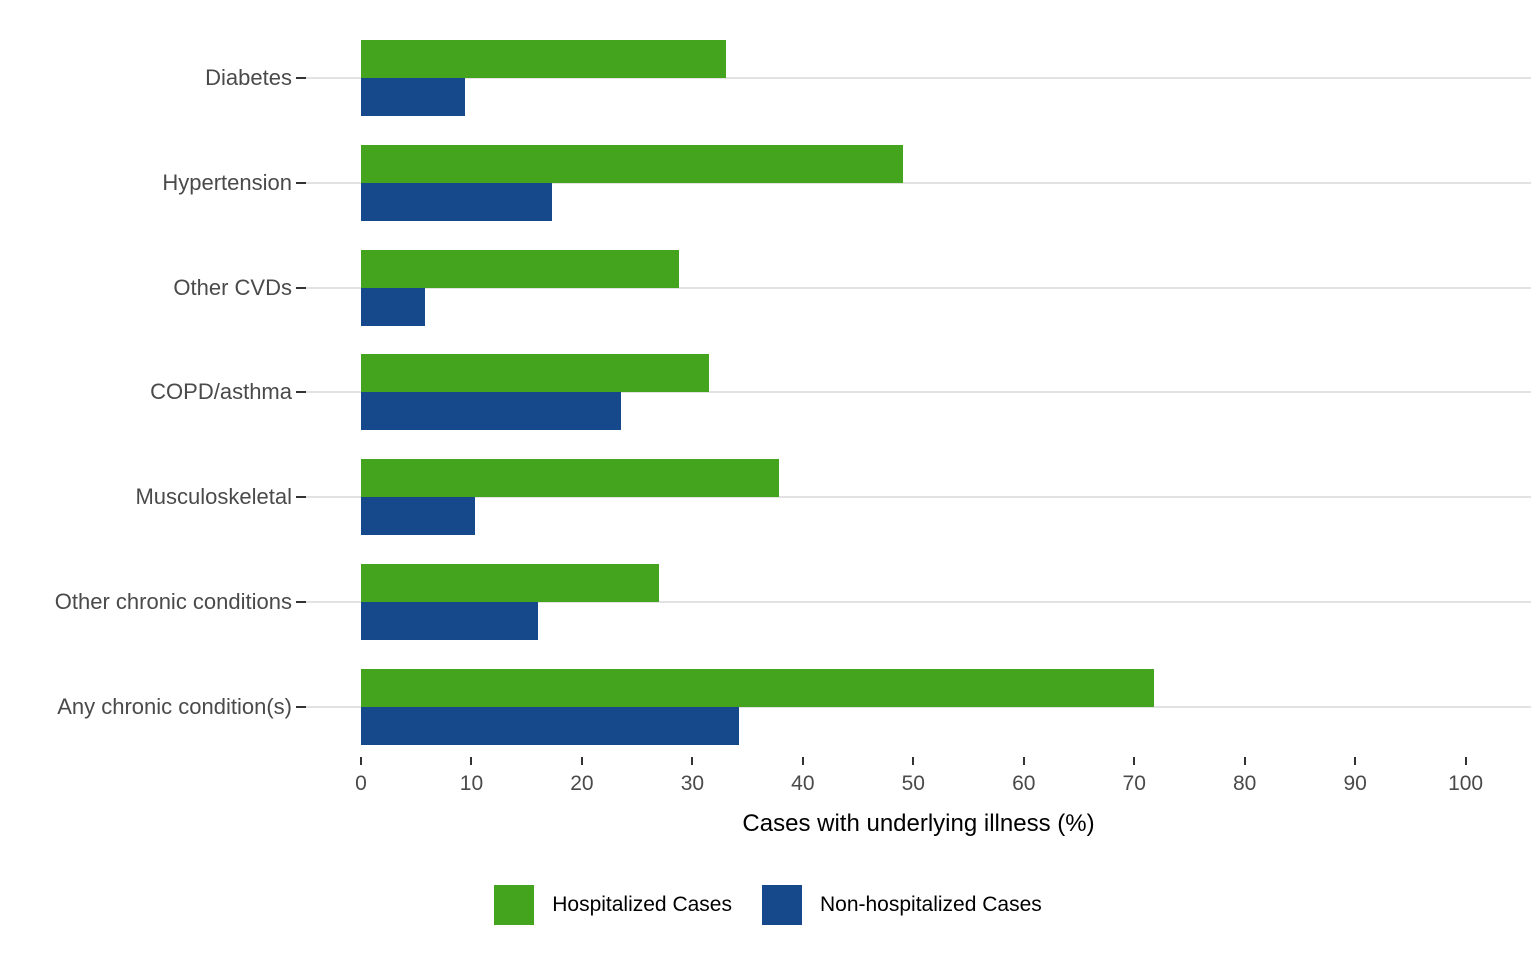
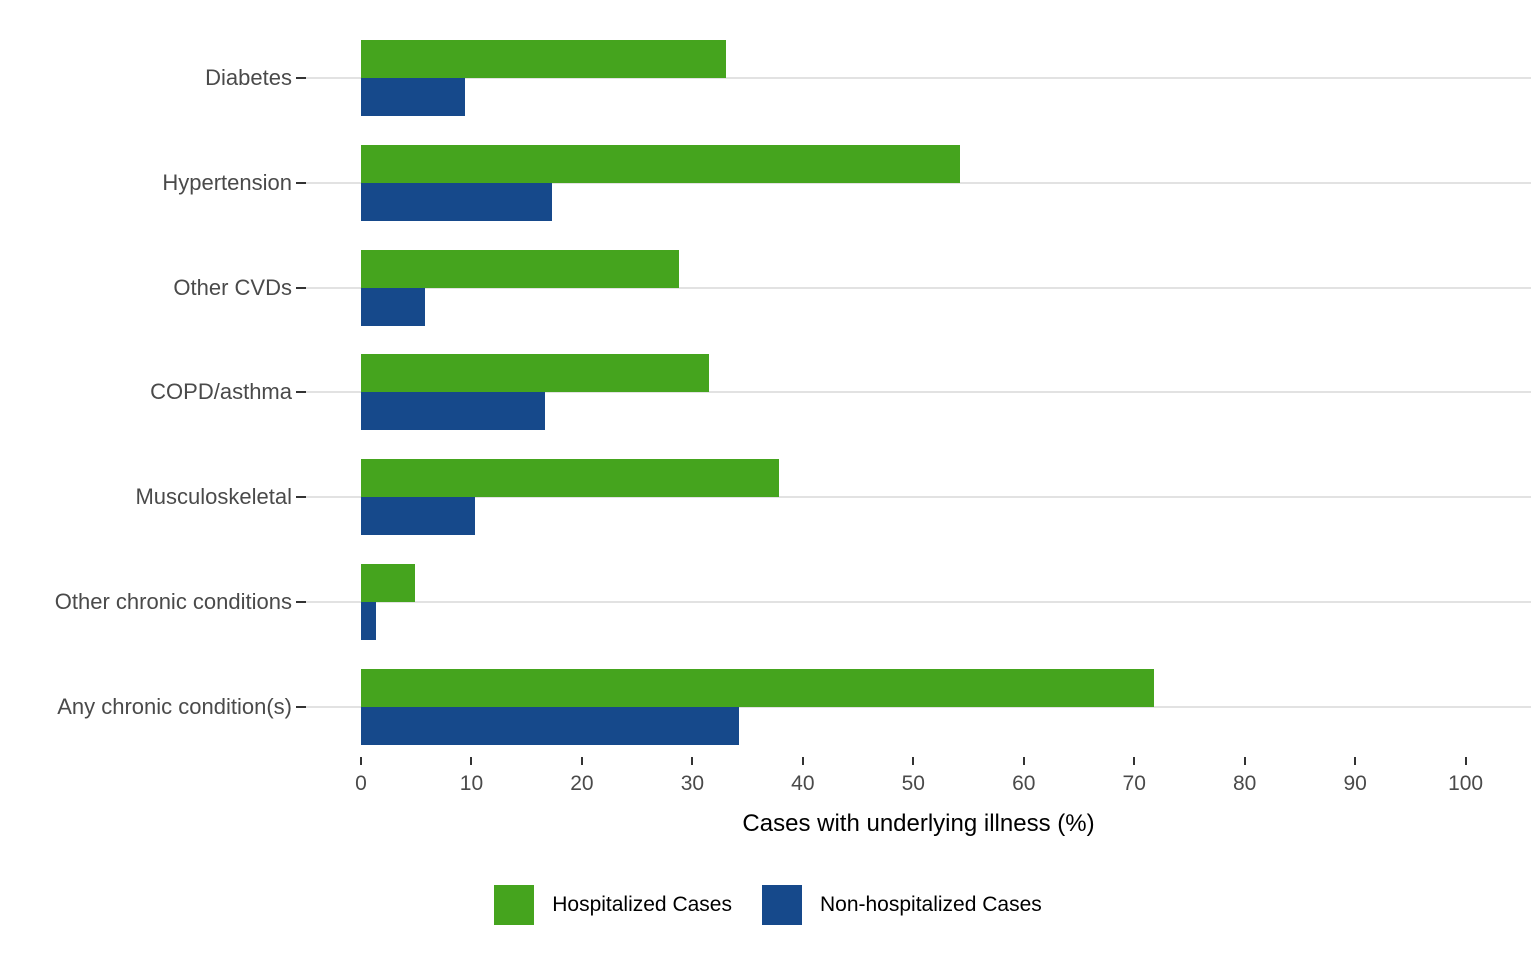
Hospitalized Cases/Hypertension: 49.1 -> 54.2
Non-hospitalized Cases/COPD/asthma: 23.5 -> 16.7
Hospitalized Cases/Other chronic conditions: 27.0 -> 4.9
Non-hospitalized Cases/Other chronic conditions: 16.0 -> 1.4
